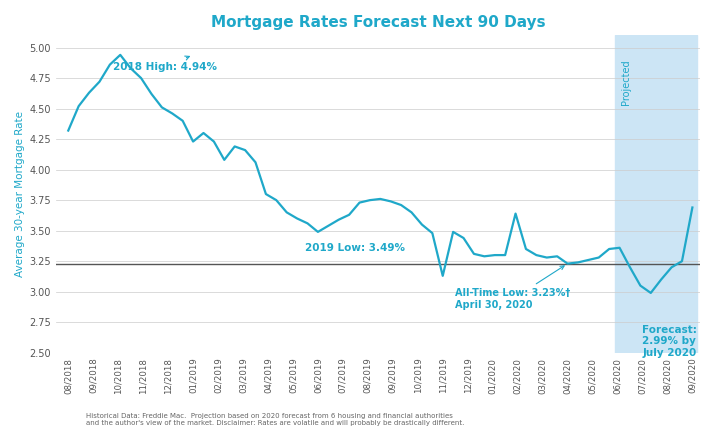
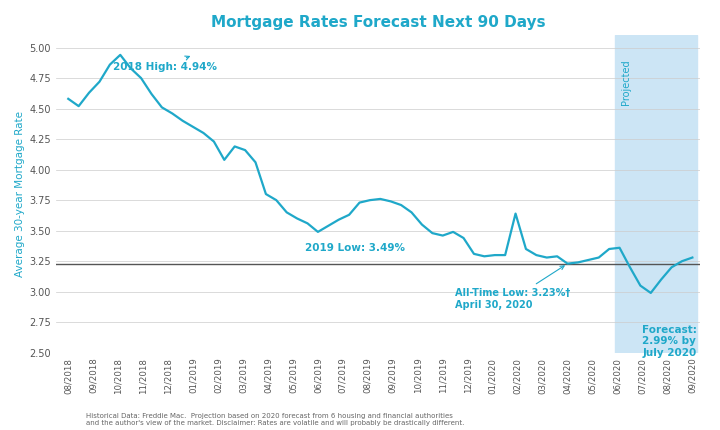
08/2018: 4.32 -> 4.58
01/2019: 4.23 -> 4.35
11/2019: 3.13 -> 3.46
09/2020: 3.69 -> 3.28
